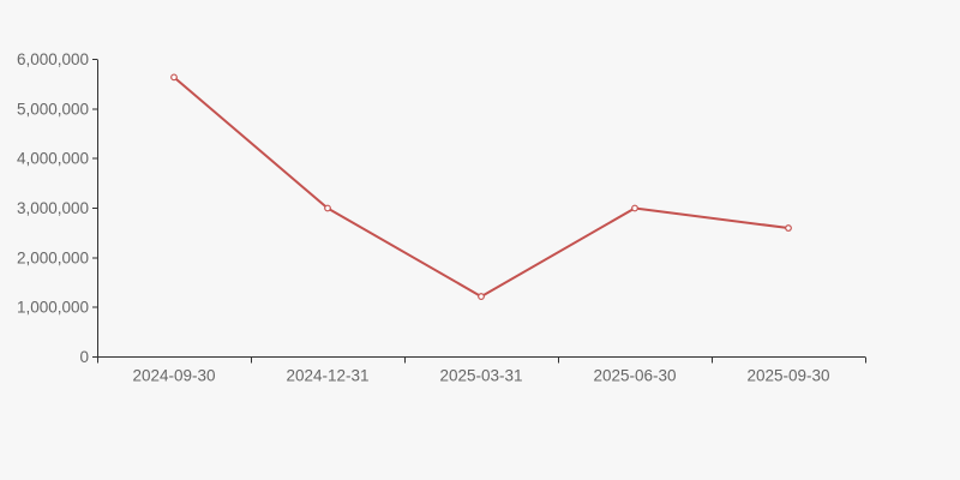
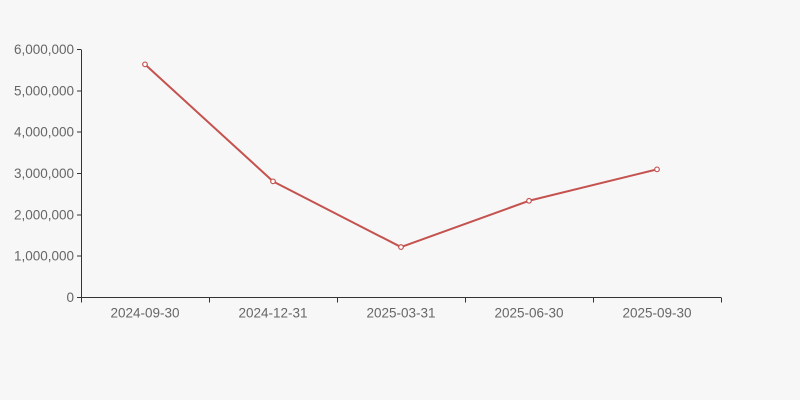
2024-12-31: 3000000 -> 2800000
2025-06-30: 3000000 -> 2300000
2025-09-30: 2600000 -> 3100000
